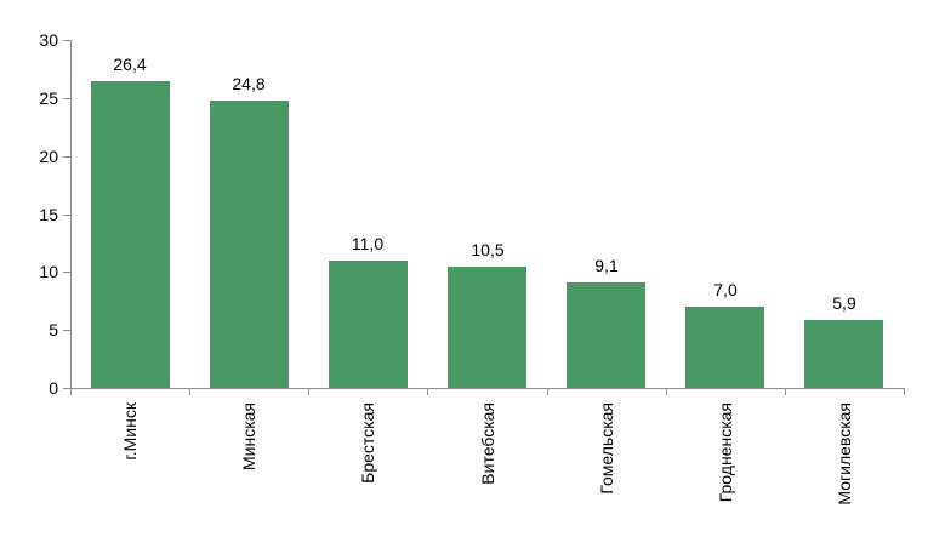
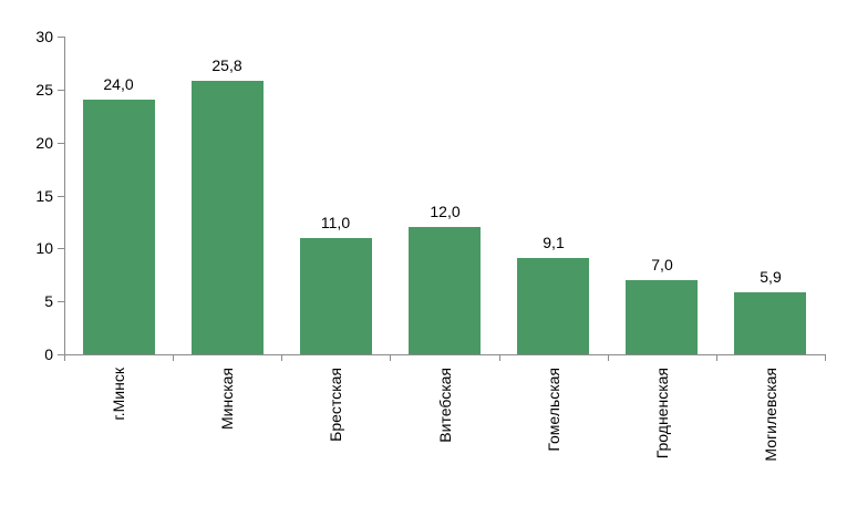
г.Минск: 26,4 -> 24,0
Минская: 24,8 -> 25,8
Витебская: 10,5 -> 12,0
